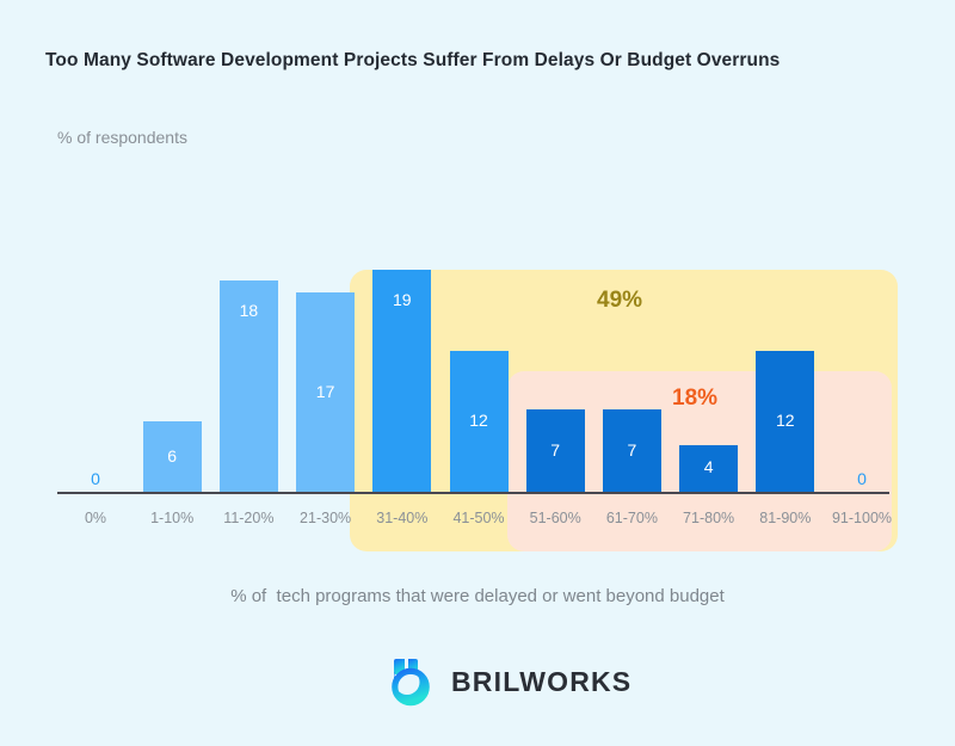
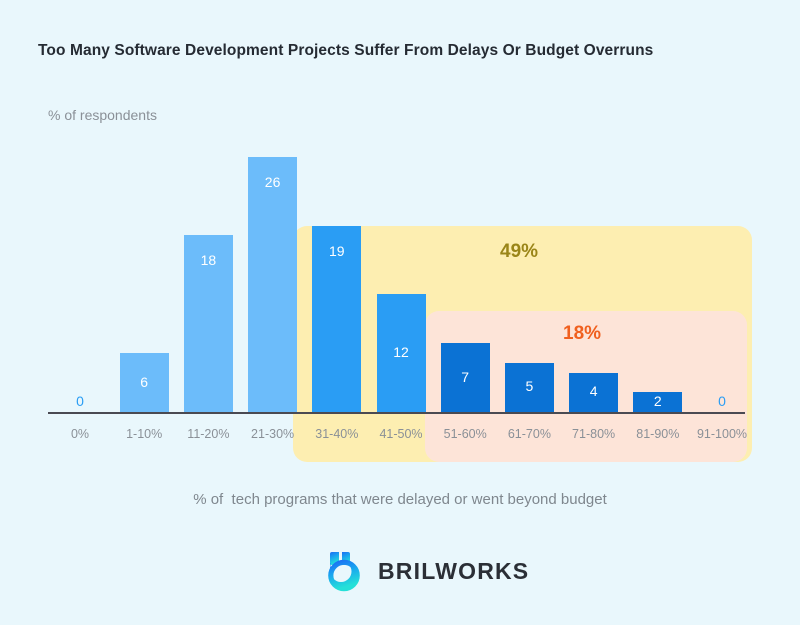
21-30%: 17 -> 26
61-70%: 7 -> 5
81-90%: 12 -> 2
